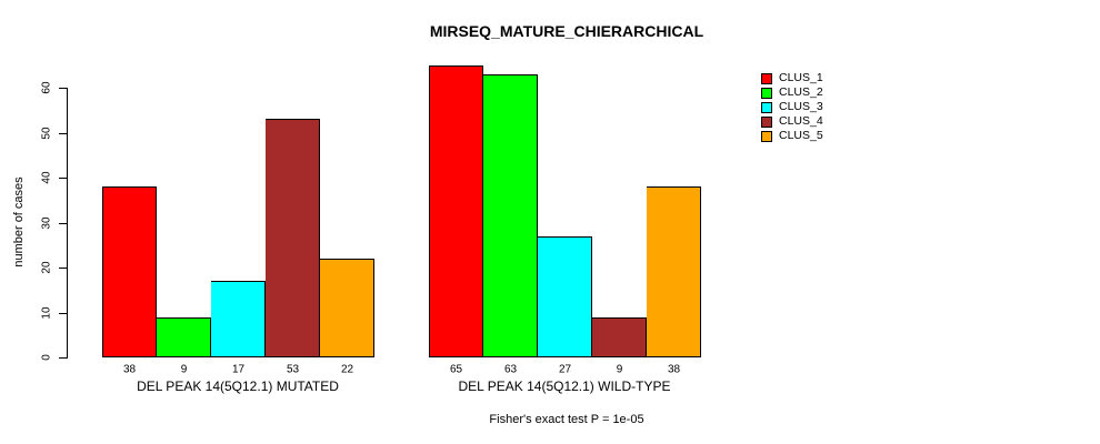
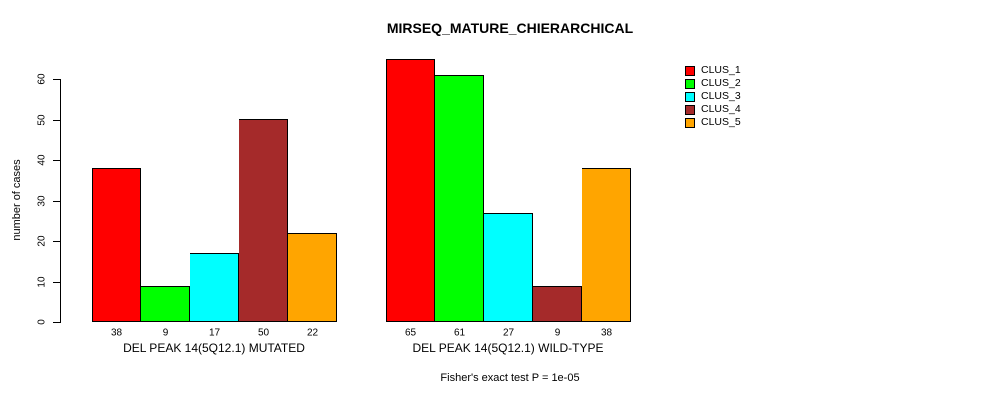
CLUS_4/DEL PEAK 14(5Q12.1) MUTATED: 53 -> 50
CLUS_2/DEL PEAK 14(5Q12.1) WILD-TYPE: 63 -> 61
